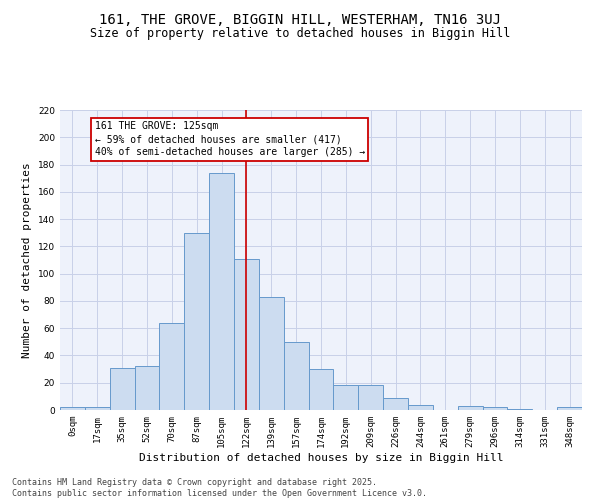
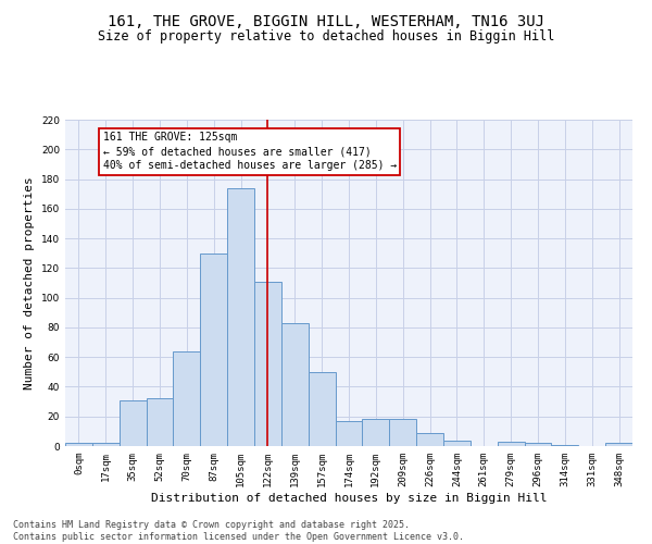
174sqm: 30 -> 17
